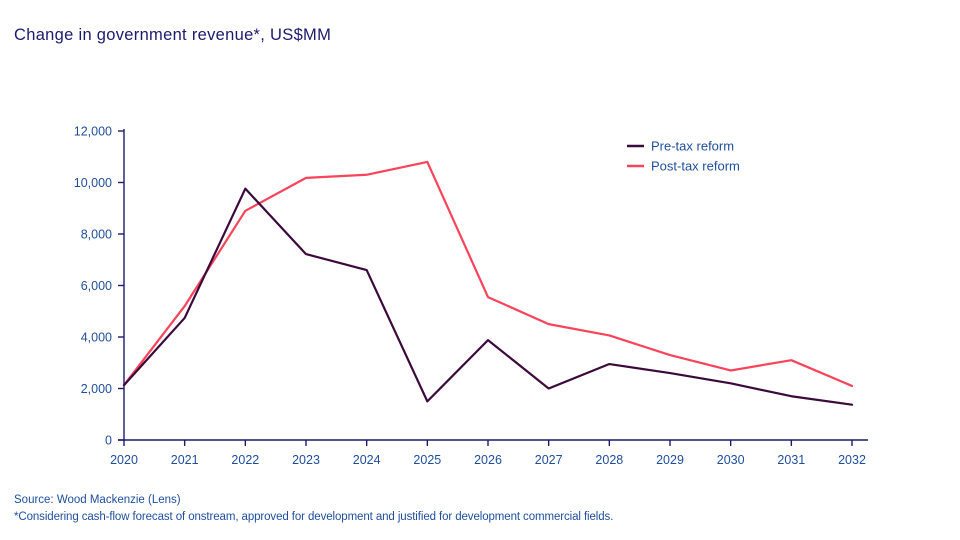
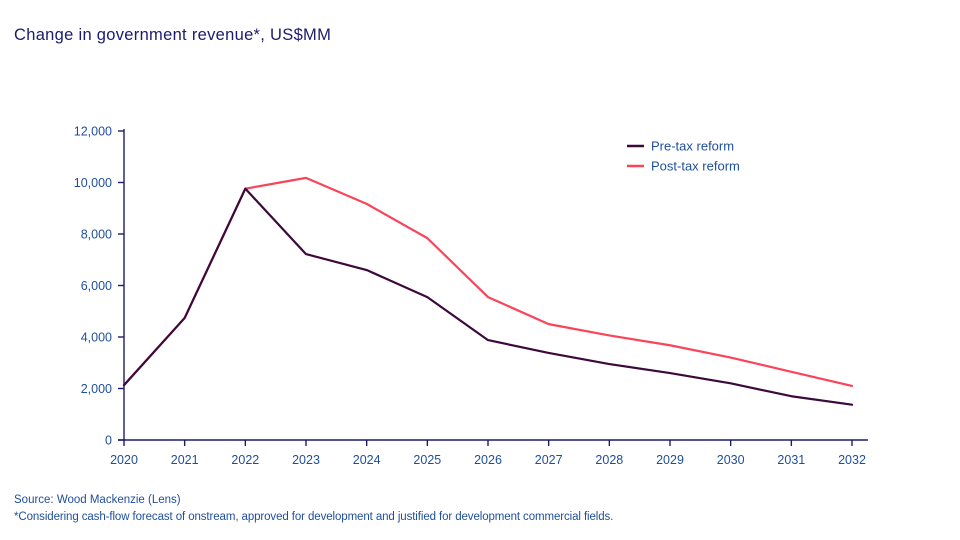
Post-tax reform/2021: 5200 -> 4700
Post-tax reform/2022: 8900 -> 9800
Post-tax reform/2024: 10300 -> 9200
Pre-tax reform/2025: 1500 -> 5600
Post-tax reform/2025: 10800 -> 7800
Pre-tax reform/2027: 2000 -> 3400
Post-tax reform/2029: 3300 -> 3700
Post-tax reform/2030: 2700 -> 3200
Post-tax reform/2031: 3100 -> 2600
